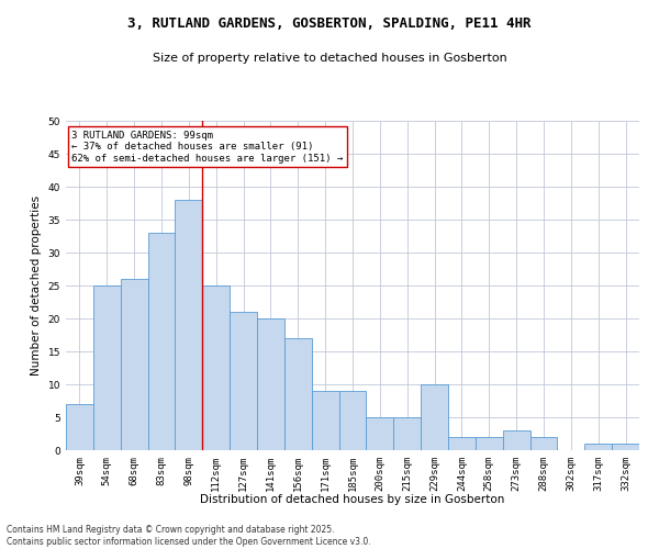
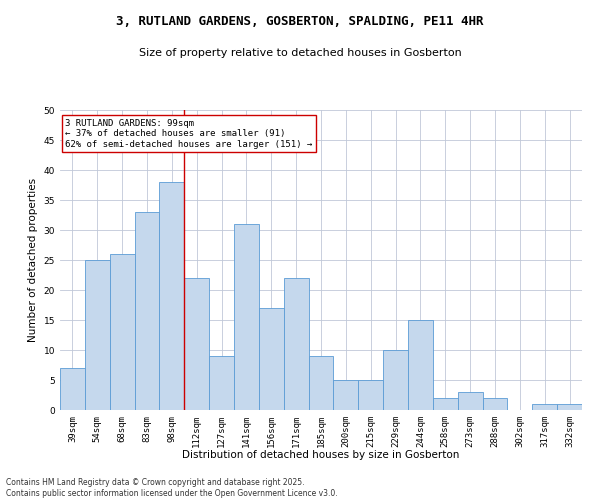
112sqm: 25 -> 22
127sqm: 21 -> 9
141sqm: 20 -> 31
171sqm: 9 -> 22
244sqm: 2 -> 15
